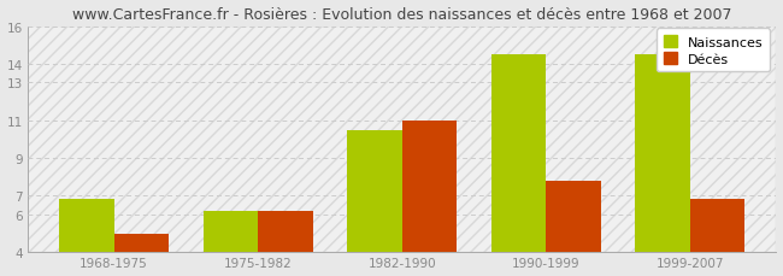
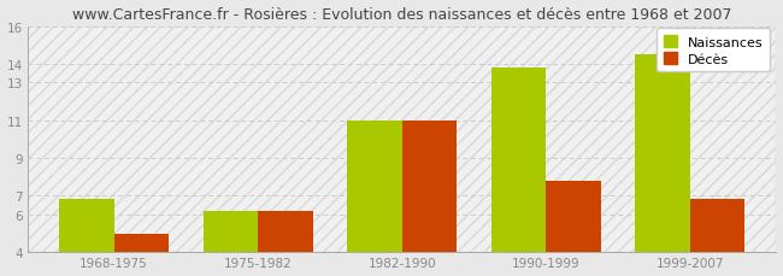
Naissances/1982-1990: 10.5 -> 11.0
Naissances/1990-1999: 14.5 -> 13.8
